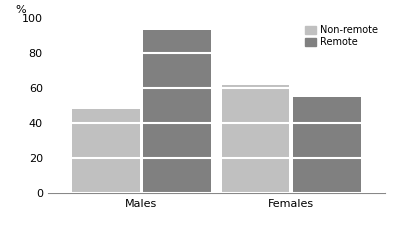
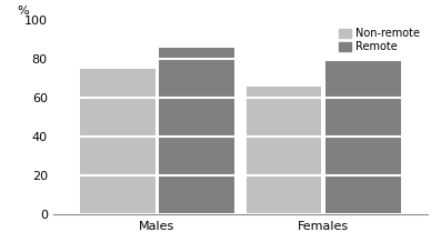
Non-remote/Males: 48 -> 75
Remote/Males: 93 -> 86
Non-remote/Females: 62 -> 66
Remote/Females: 55 -> 79
